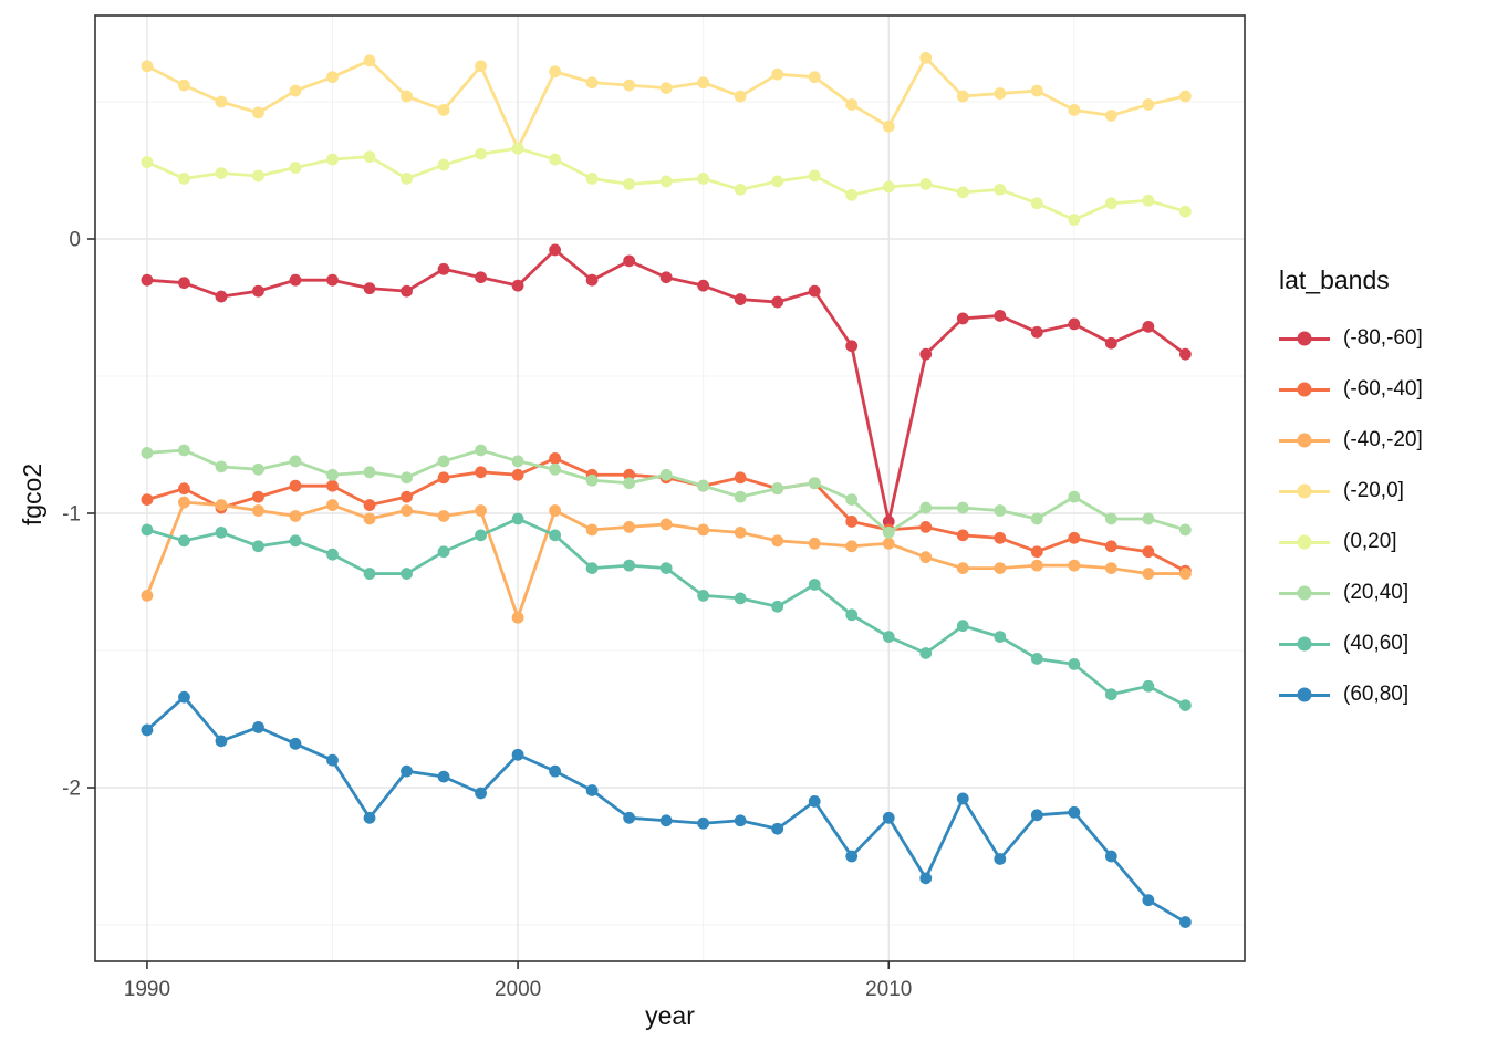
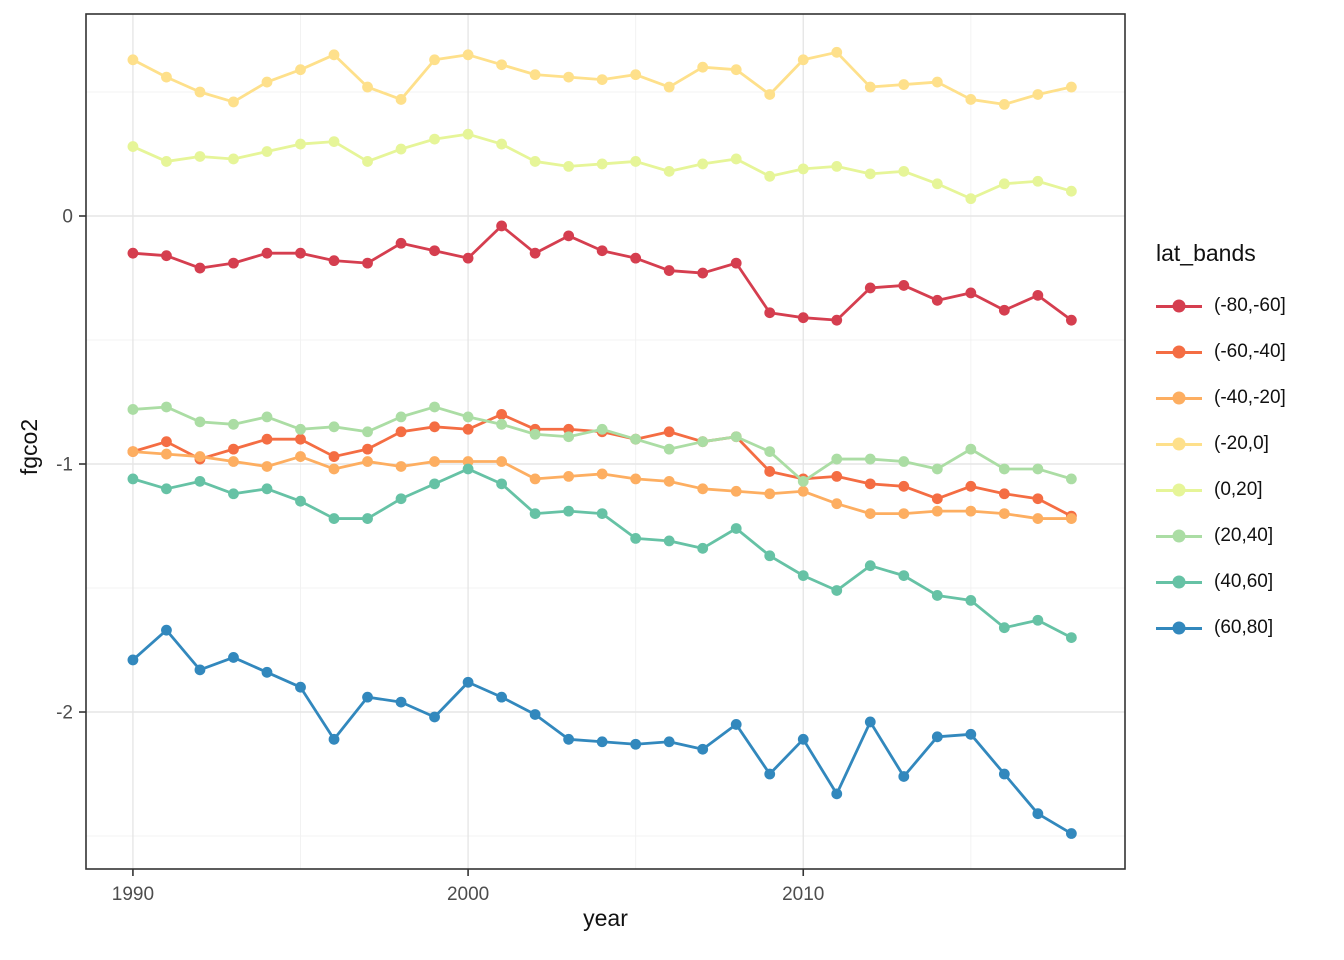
(-40,-20]/1990: -1.30 -> -0.95
(-40,-20]/2000: -1.38 -> -0.99
(-20,0]/2000: 0.33 -> 0.65
(-80,-60]/2010: -1.03 -> -0.41
(-20,0]/2010: 0.41 -> 0.63
